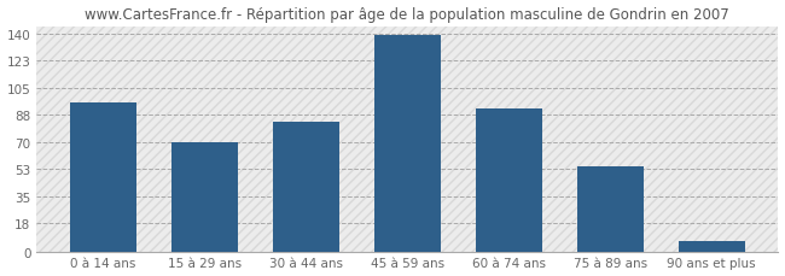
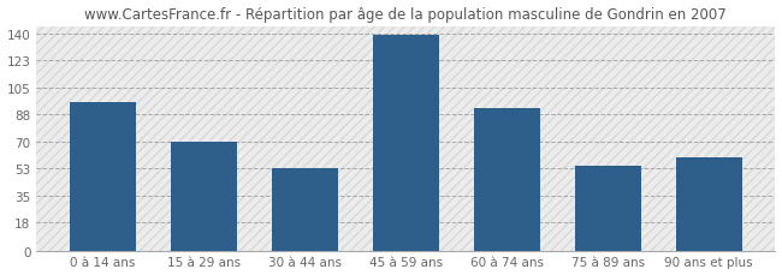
30 à 44 ans: 83 -> 53
90 ans et plus: 7 -> 60
